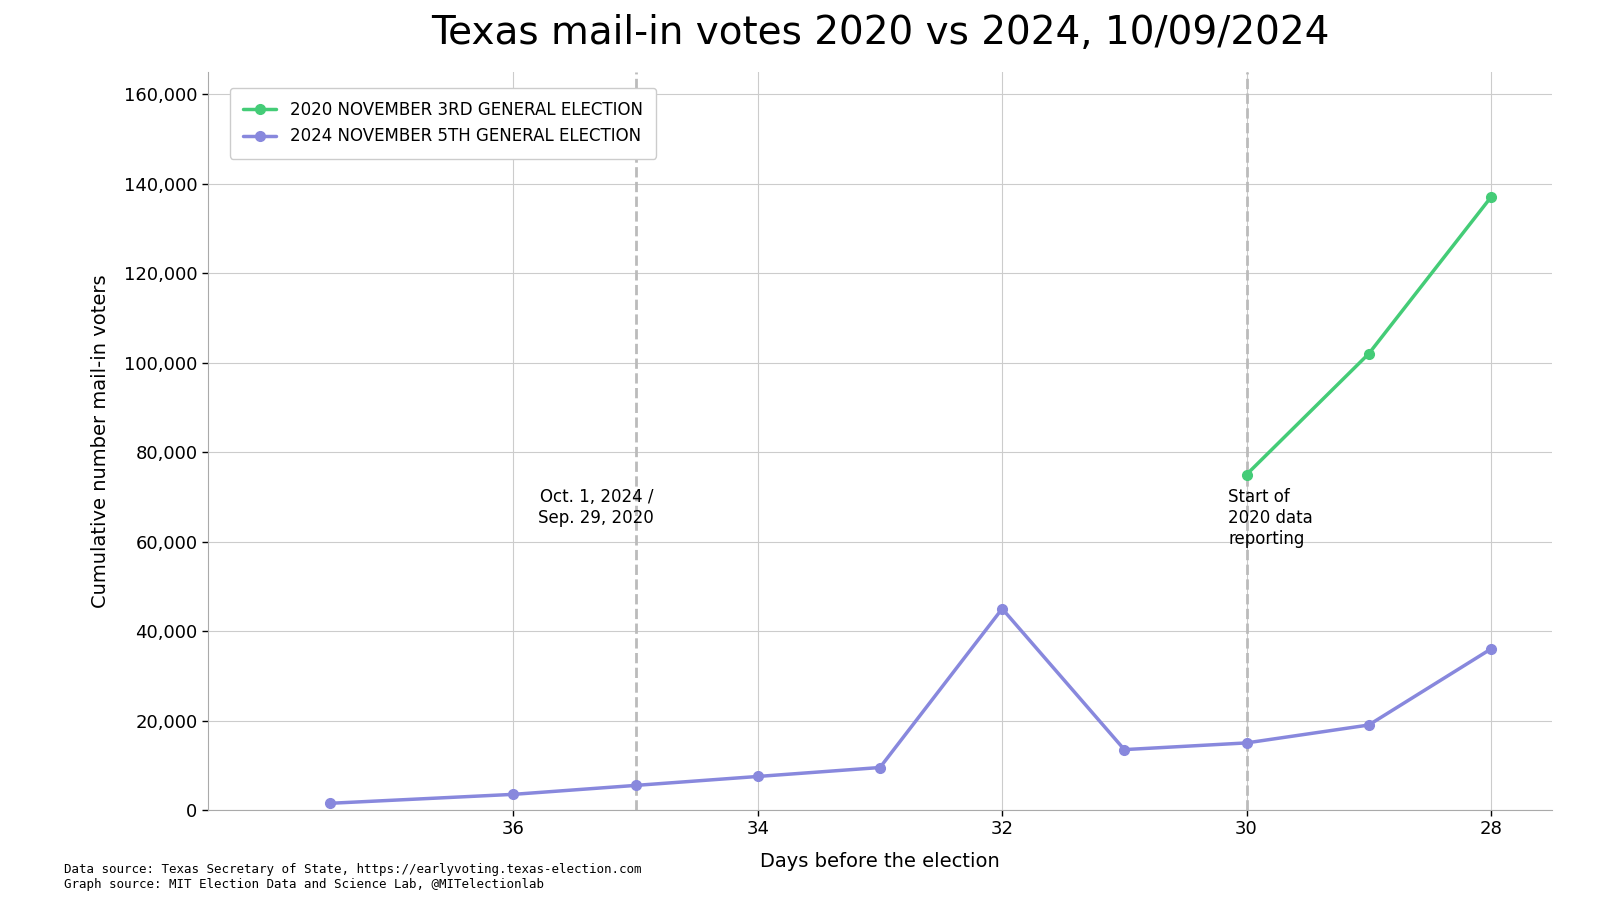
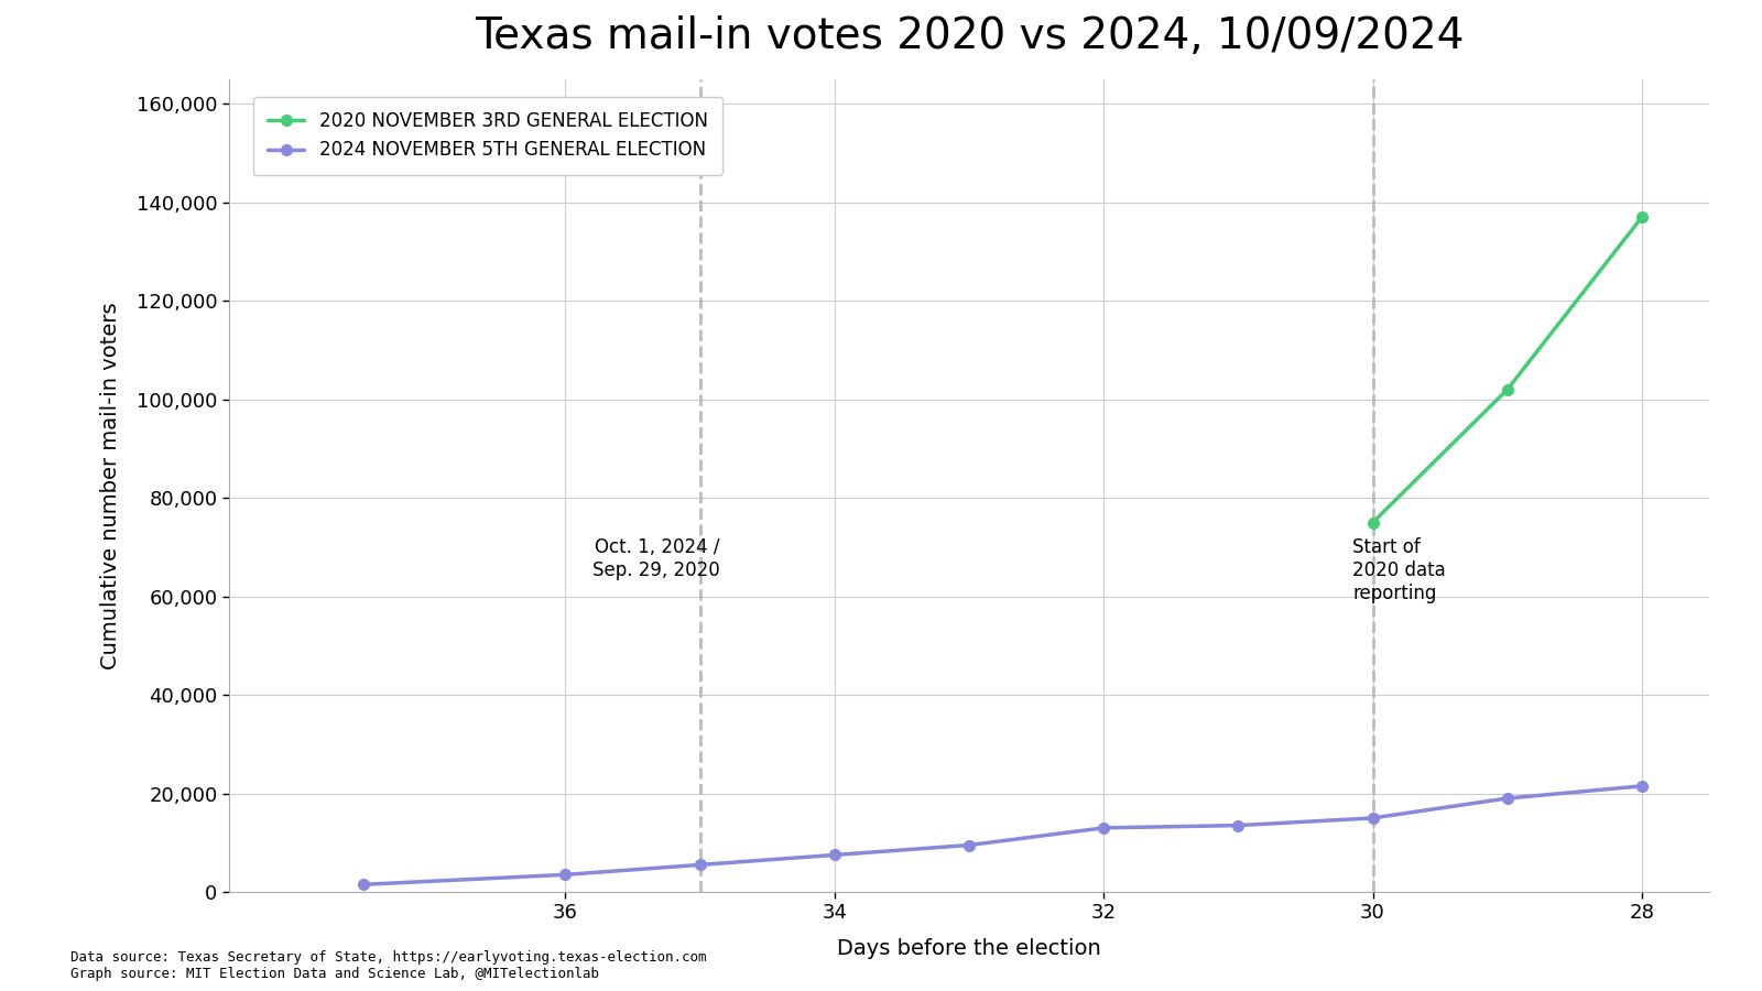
2024 NOVEMBER 5TH GENERAL ELECTION/32: 45,000 -> 13,000
2024 NOVEMBER 5TH GENERAL ELECTION/28: 36,000 -> 21,500
